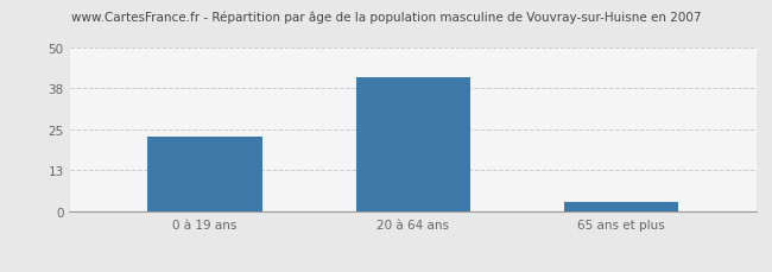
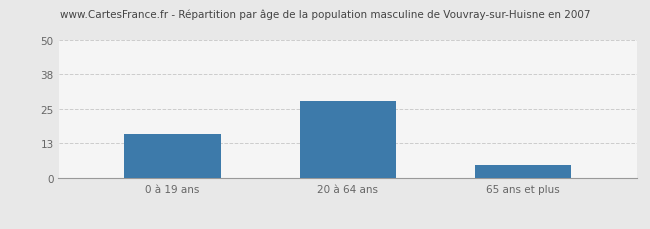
0 à 19 ans: 23 -> 16
20 à 64 ans: 41 -> 28
65 ans et plus: 3 -> 5
